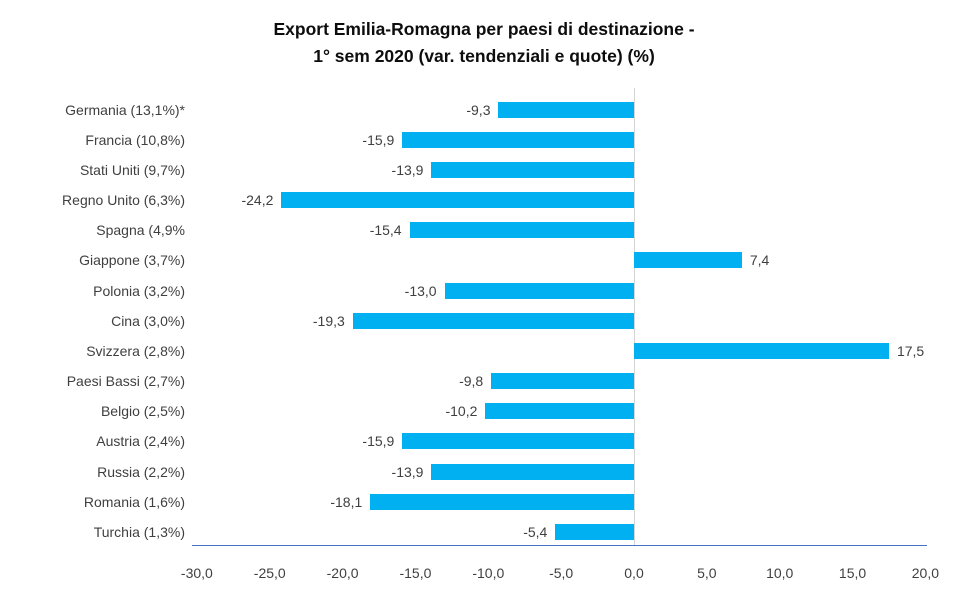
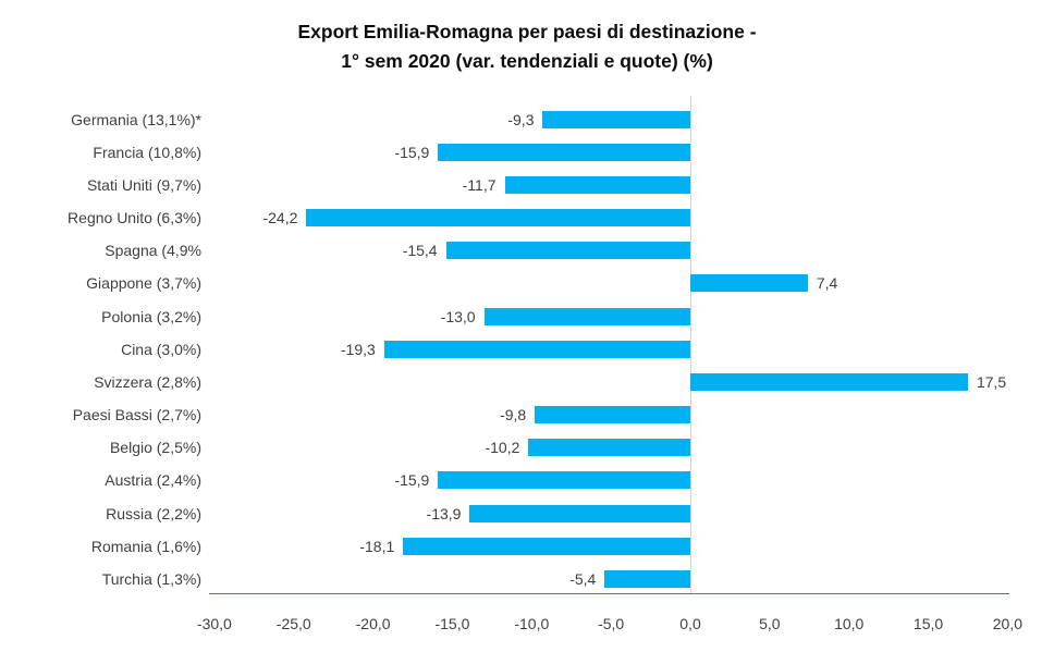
Stati Uniti (9,7%): -13,9 -> -11,7
